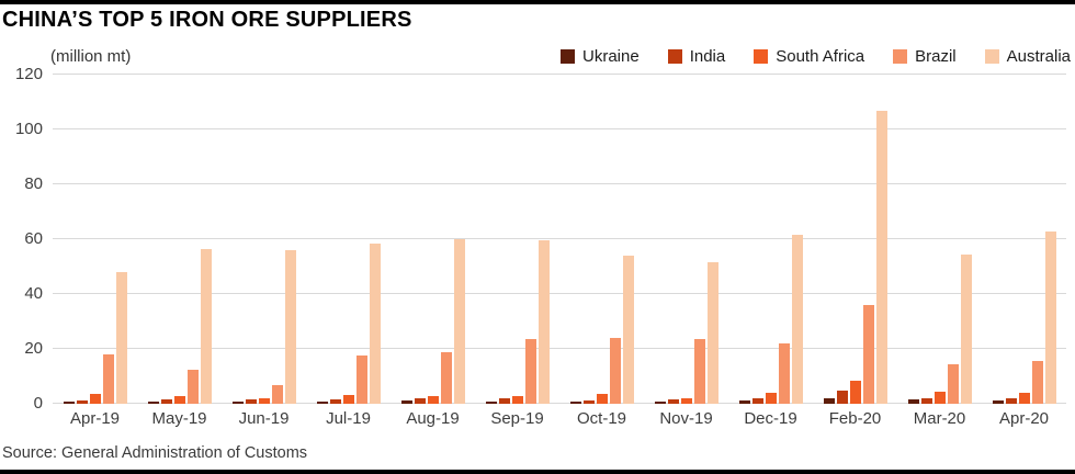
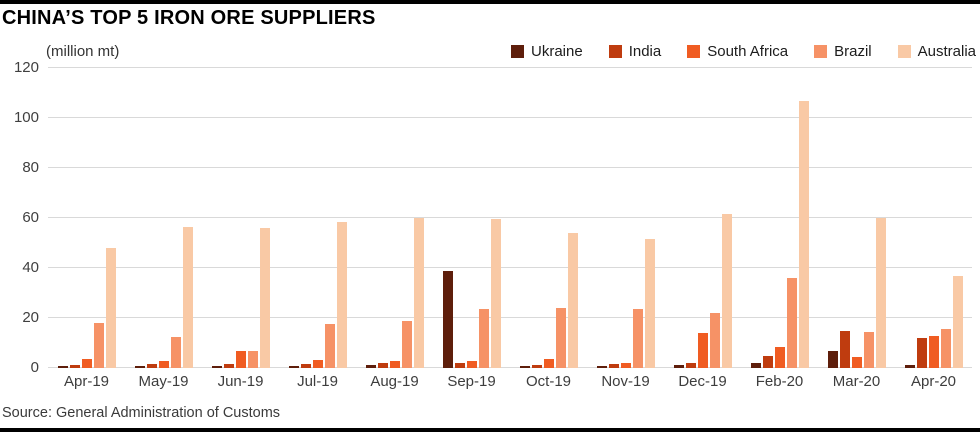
South Africa/Jun-19: 2 -> 7
Ukraine/Sep-19: 1 -> 39
South Africa/Dec-19: 4 -> 14
Ukraine/Mar-20: 2 -> 7
India/Mar-20: 2 -> 15
Australia/Mar-20: 54 -> 60
India/Apr-20: 2 -> 12
South Africa/Apr-20: 4 -> 13
Australia/Apr-20: 63 -> 37
